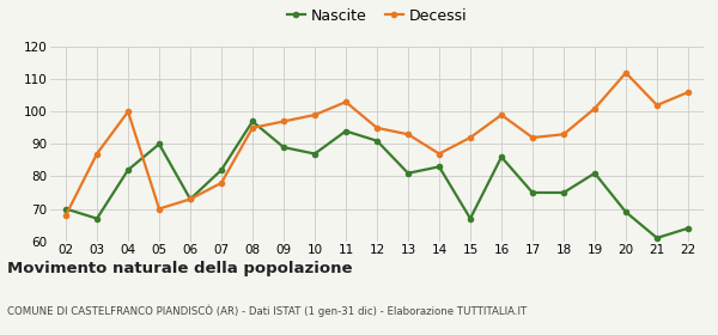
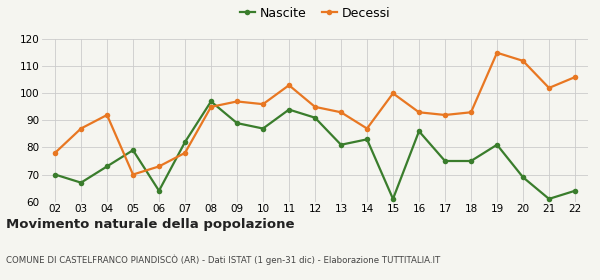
Decessi/02: 68 -> 78
Nascite/04: 82 -> 73
Decessi/04: 100 -> 92
Nascite/05: 90 -> 79
Nascite/06: 73 -> 64
Decessi/10: 99 -> 96
Nascite/15: 67 -> 61
Decessi/15: 92 -> 100
Decessi/16: 99 -> 93
Decessi/19: 101 -> 115
